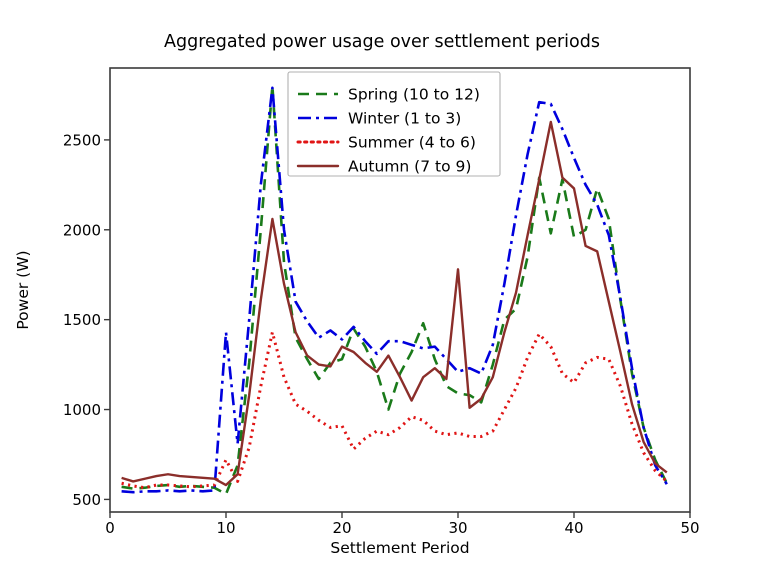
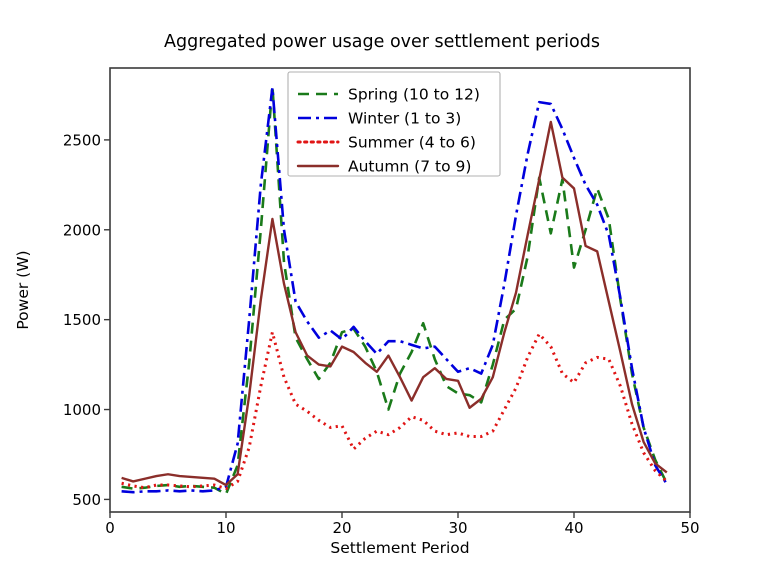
Winter (1 to 3)/10: 1430 -> 570
Summer (4 to 6)/10: 720 -> 560
Spring (10 to 12)/20: 1280 -> 1430
Autumn (7 to 9)/30: 1780 -> 1160
Spring (10 to 12)/40: 1960 -> 1790
